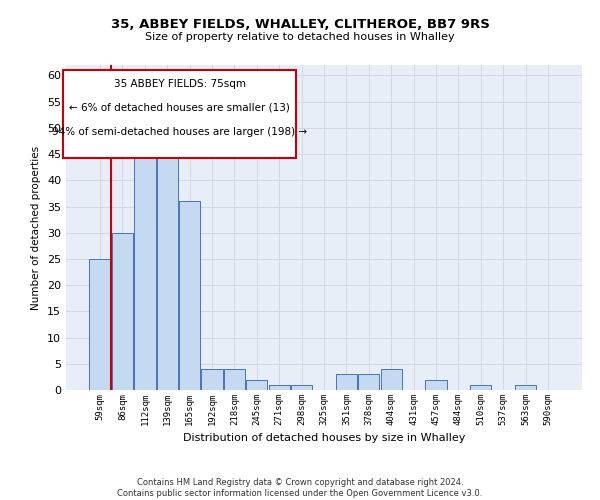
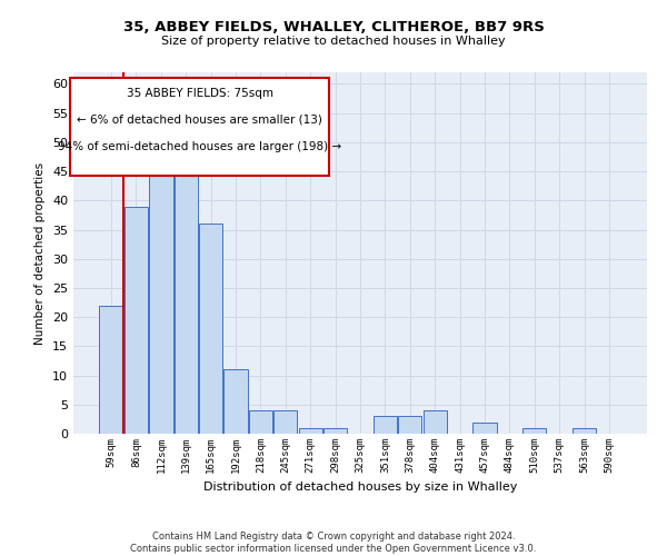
59sqm: 25 -> 22
86sqm: 30 -> 39
192sqm: 4 -> 11
245sqm: 2 -> 4
